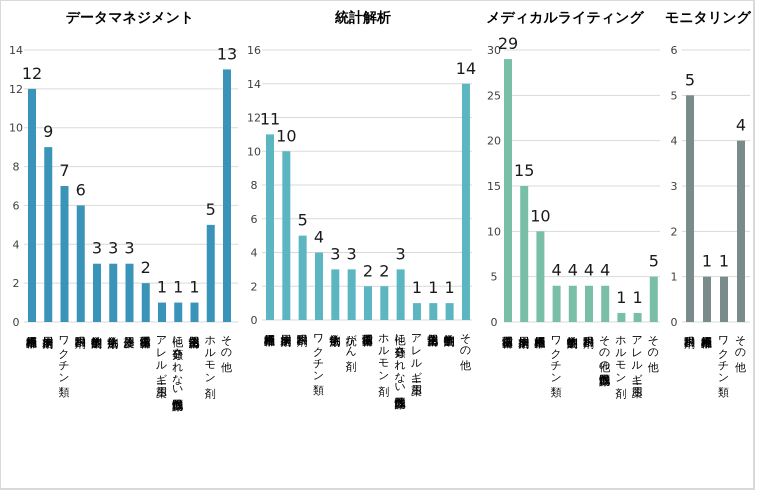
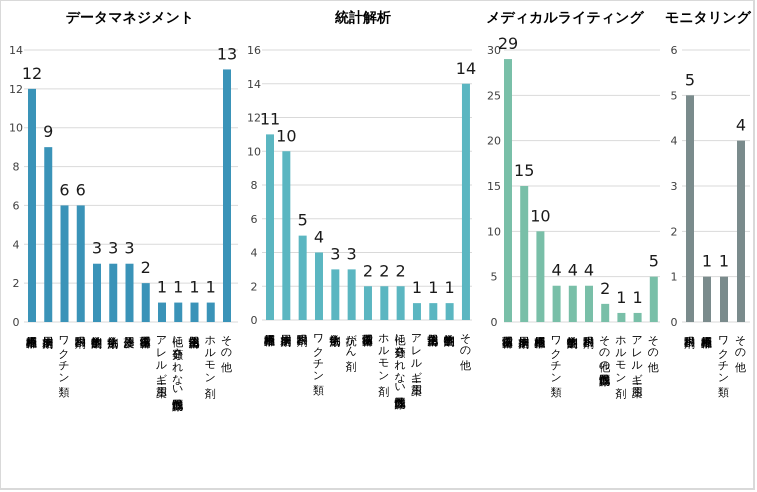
データマネジメント/ワクチン類: 7 -> 6
データマネジメント/ホルモン剤: 5 -> 1
統計解析/他に分類されない代謝性医薬品: 3 -> 2
メディカルライティング/その他の代謝性医薬品: 4 -> 2
